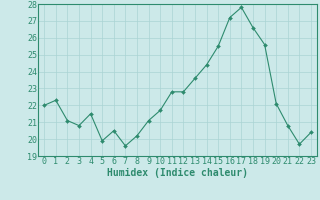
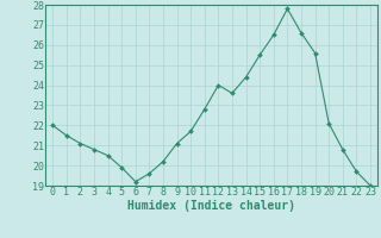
1: 22.3 -> 21.5
4: 21.5 -> 20.5
6: 20.5 -> 19.2
12: 22.8 -> 24.0
16: 27.2 -> 26.5
23: 20.4 -> 19.0
